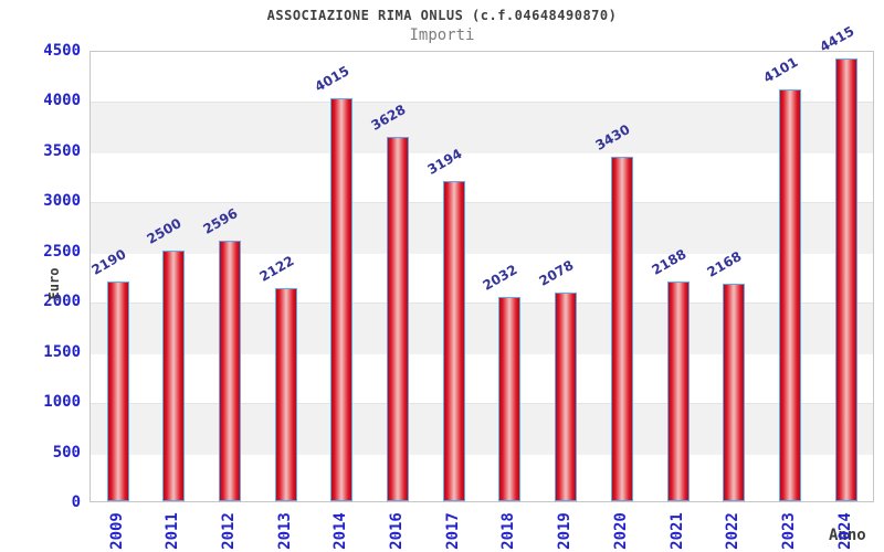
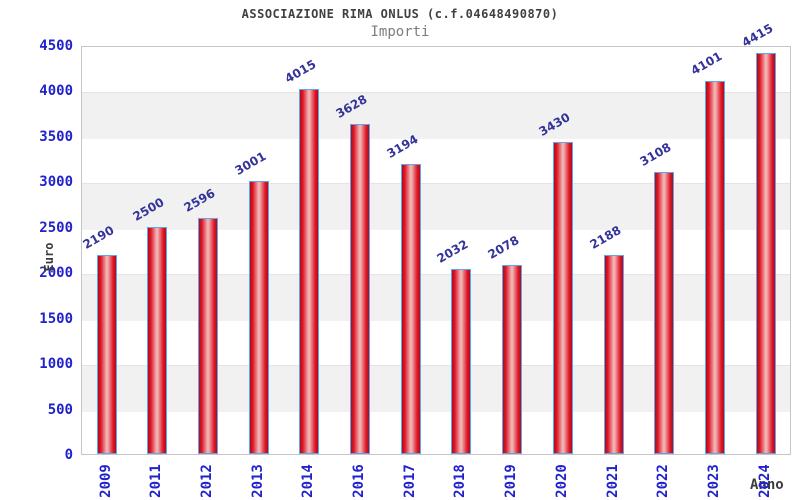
2013: 2122 -> 3001
2022: 2168 -> 3108
